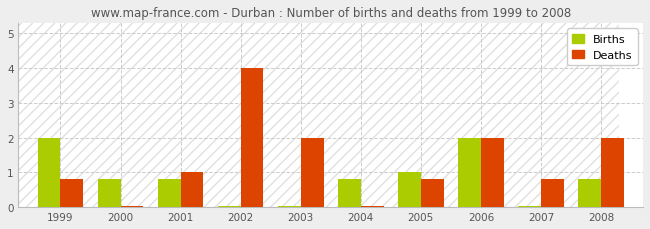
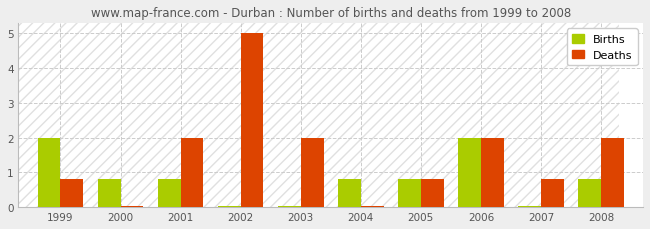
Deaths/2001: 1.00 -> 2.00
Deaths/2002: 4.00 -> 5.00
Births/2005: 1.00 -> 0.80
